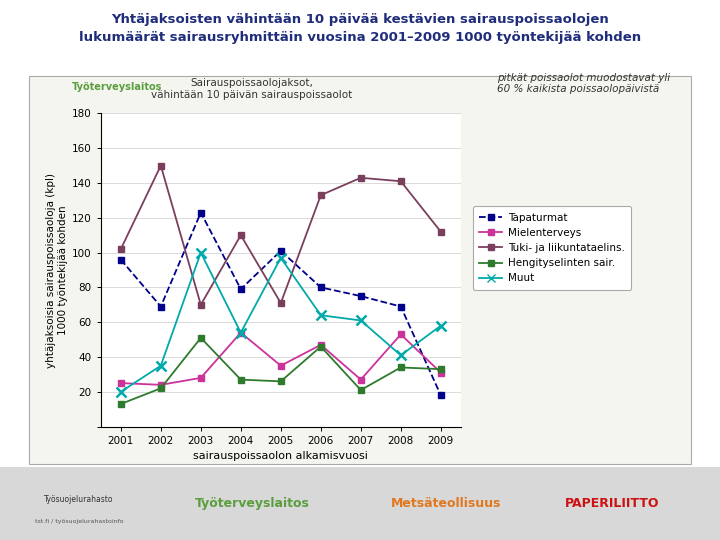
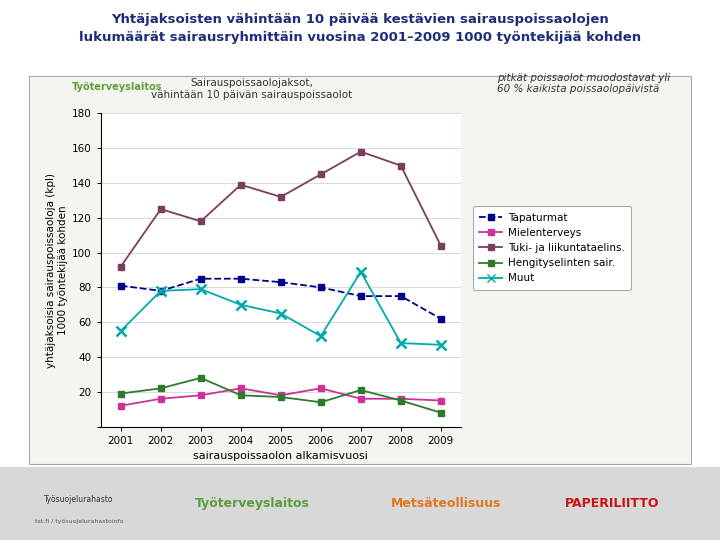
Tapaturmat/2001: 96 -> 81
Mielenterveys/2001: 25 -> 12
Tuki- ja liikuntataelins./2001: 102 -> 92
Hengityselinten sair./2001: 13 -> 19
Muut/2001: 20 -> 55
Tapaturmat/2002: 69 -> 78
Mielenterveys/2002: 24 -> 16
Tuki- ja liikuntataelins./2002: 150 -> 125
Muut/2002: 35 -> 78
Tapaturmat/2003: 123 -> 85
Mielenterveys/2003: 28 -> 18
Tuki- ja liikuntataelins./2003: 70 -> 118
Hengityselinten sair./2003: 51 -> 28
Muut/2003: 100 -> 79
Tapaturmat/2004: 79 -> 85
Mielenterveys/2004: 54 -> 22
Tuki- ja liikuntataelins./2004: 110 -> 139
Hengityselinten sair./2004: 27 -> 18
Muut/2004: 54 -> 70
Tapaturmat/2005: 101 -> 83
Mielenterveys/2005: 35 -> 18
Tuki- ja liikuntataelins./2005: 71 -> 132
Hengityselinten sair./2005: 26 -> 17
Muut/2005: 97 -> 65
Mielenterveys/2006: 47 -> 22
Tuki- ja liikuntataelins./2006: 133 -> 145
Hengityselinten sair./2006: 46 -> 14
Muut/2006: 64 -> 52
Mielenterveys/2007: 27 -> 16
Tuki- ja liikuntataelins./2007: 143 -> 158
Muut/2007: 61 -> 89
Tapaturmat/2008: 69 -> 75
Mielenterveys/2008: 53 -> 16
Tuki- ja liikuntataelins./2008: 141 -> 150
Hengityselinten sair./2008: 34 -> 15
Muut/2008: 41 -> 48
Tapaturmat/2009: 18 -> 62
Mielenterveys/2009: 31 -> 15
Tuki- ja liikuntataelins./2009: 112 -> 104
Hengityselinten sair./2009: 33 -> 8
Muut/2009: 58 -> 47
